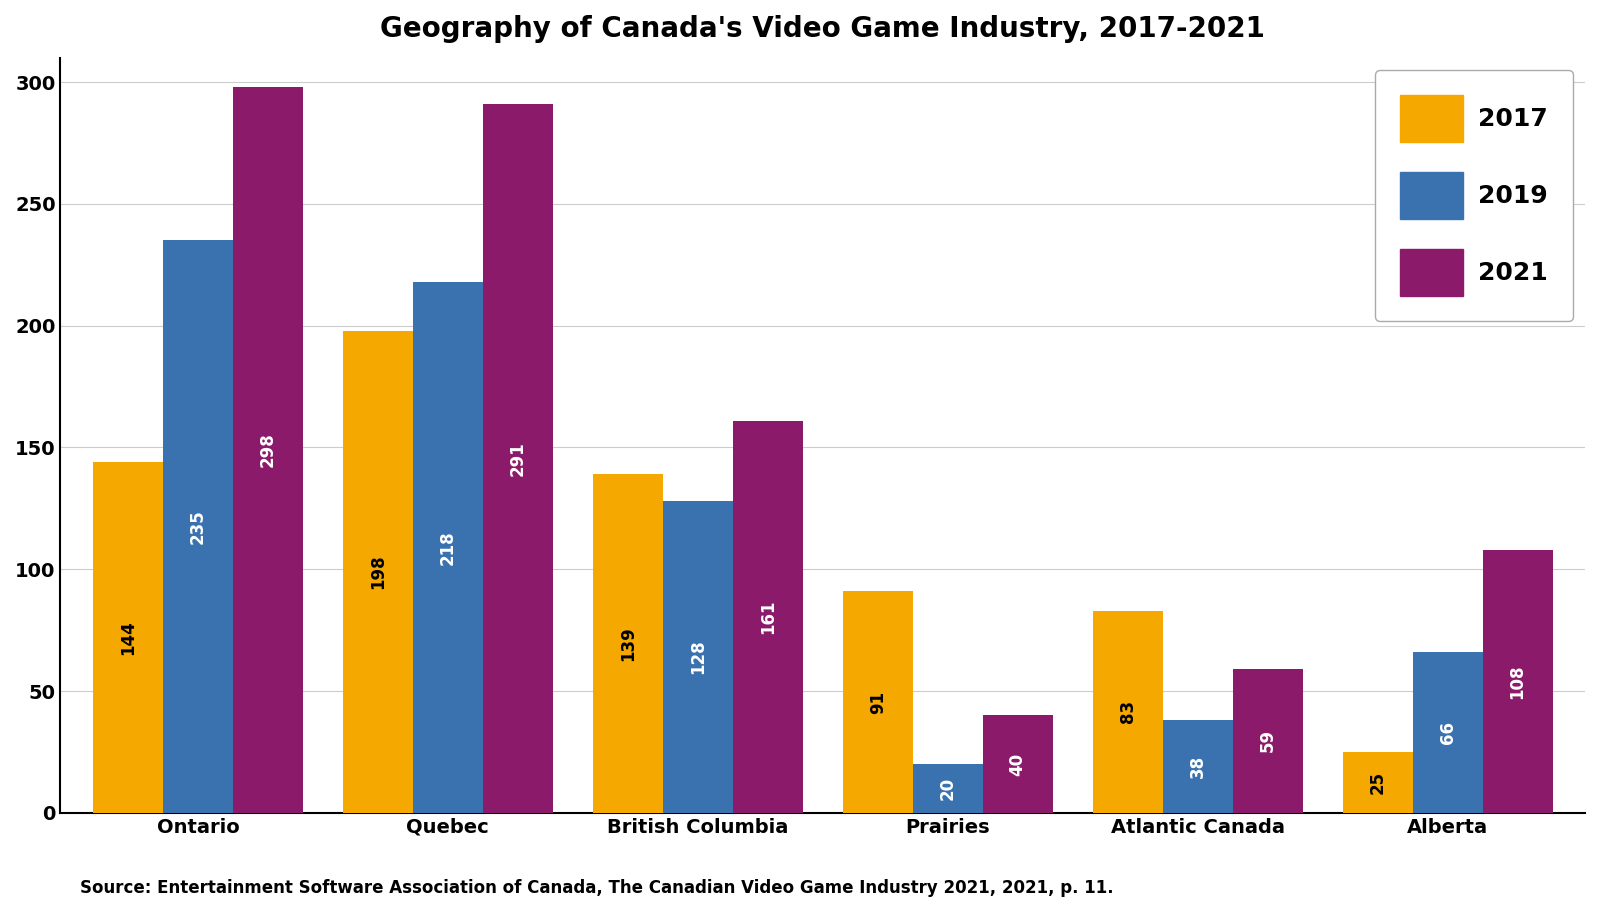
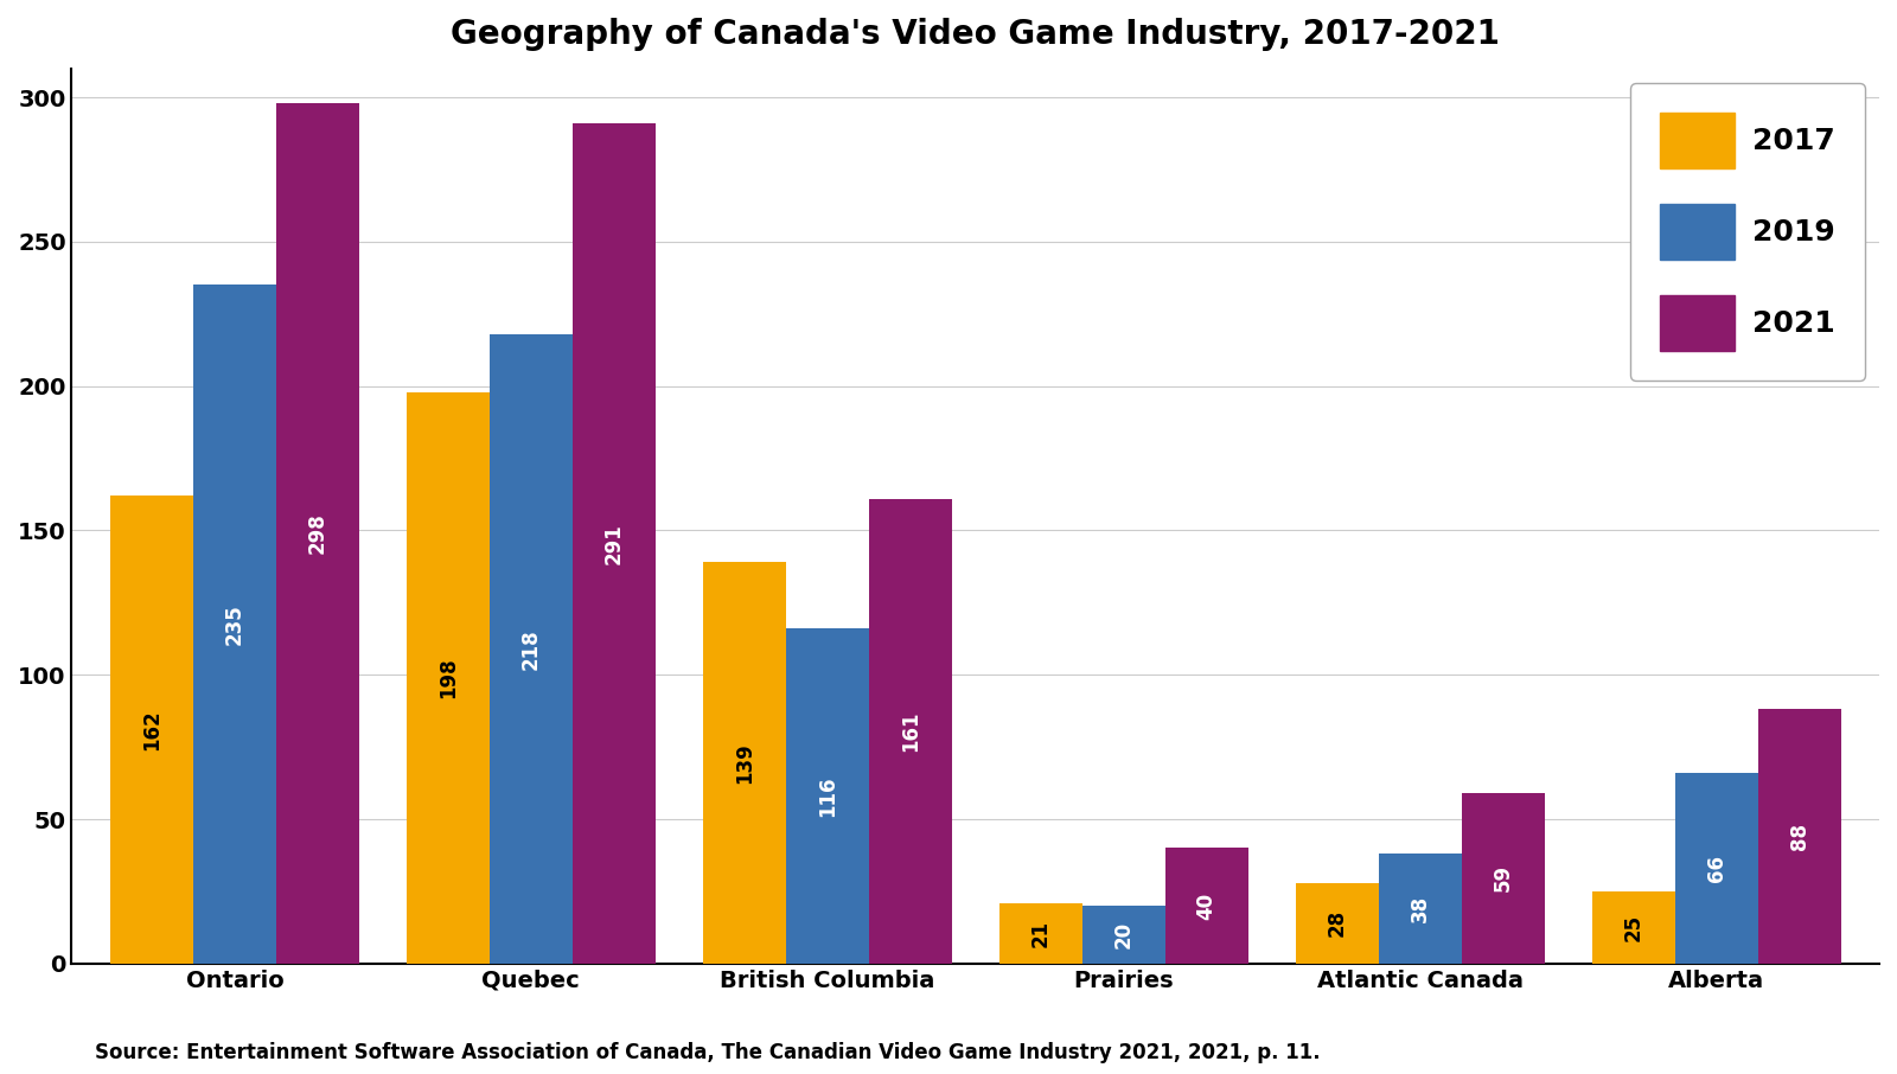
2017/Ontario: 144 -> 162
2019/British Columbia: 128 -> 116
2017/Prairies: 91 -> 21
2017/Atlantic Canada: 83 -> 28
2021/Alberta: 108 -> 88
